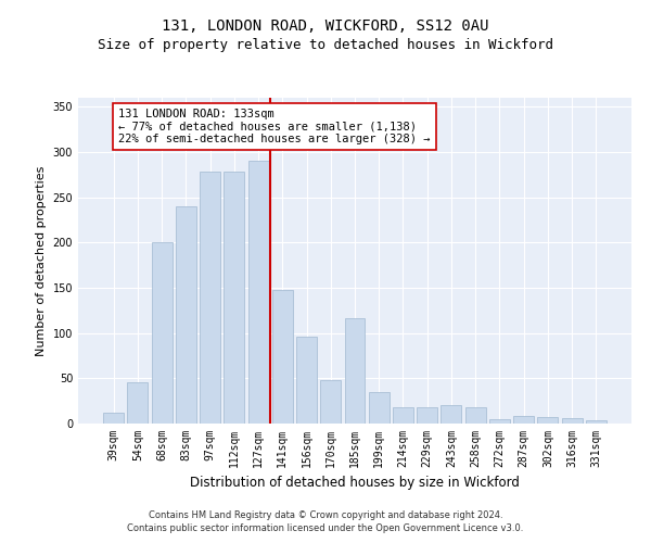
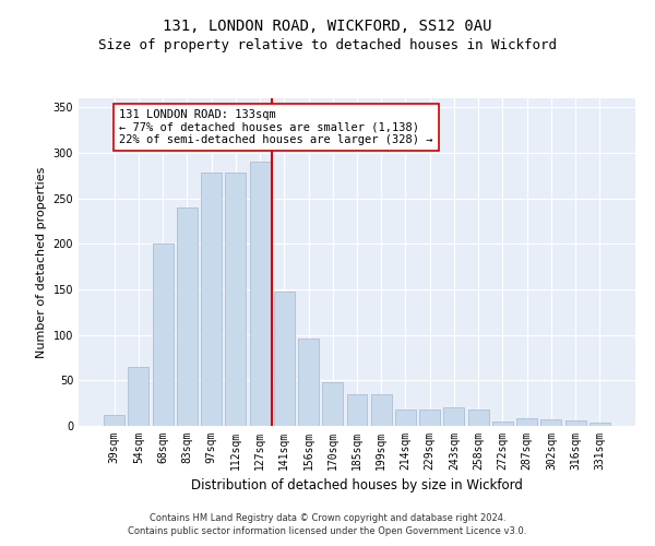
54sqm: 46 -> 65
185sqm: 116 -> 35
